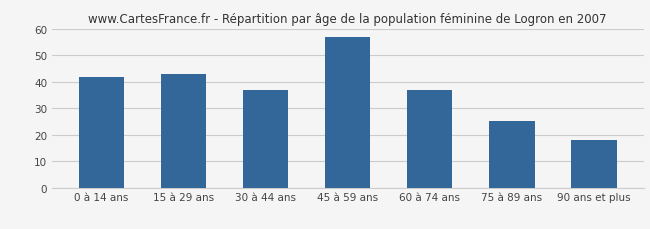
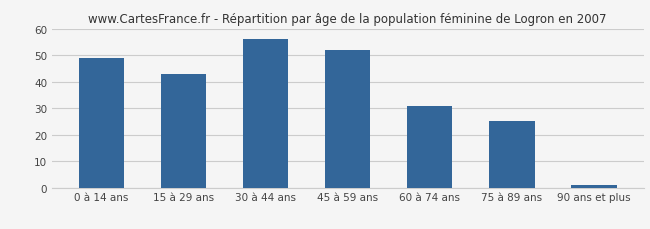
0 à 14 ans: 42 -> 49
30 à 44 ans: 37 -> 56
45 à 59 ans: 57 -> 52
60 à 74 ans: 37 -> 31
90 ans et plus: 18 -> 1
